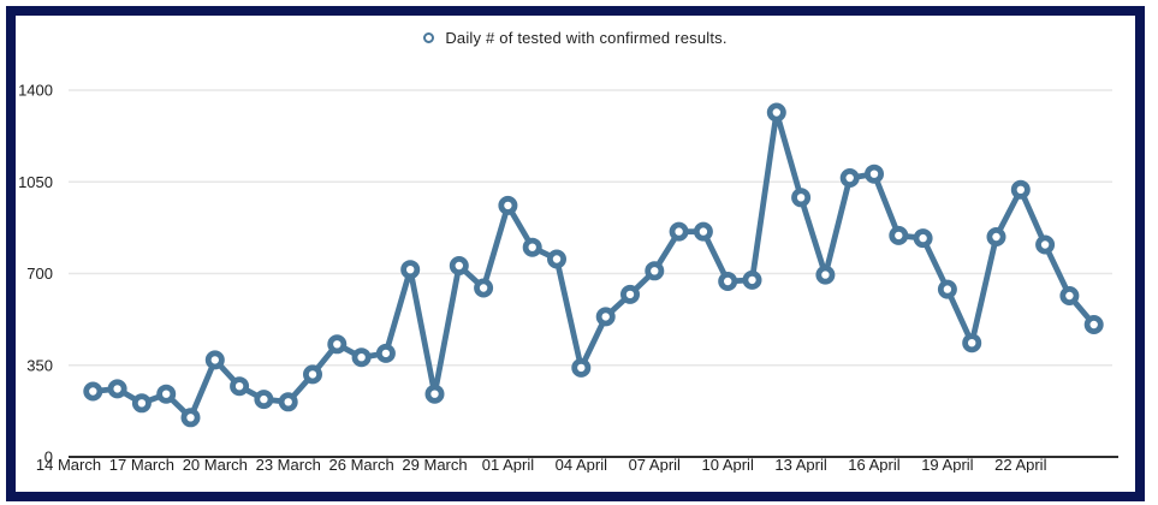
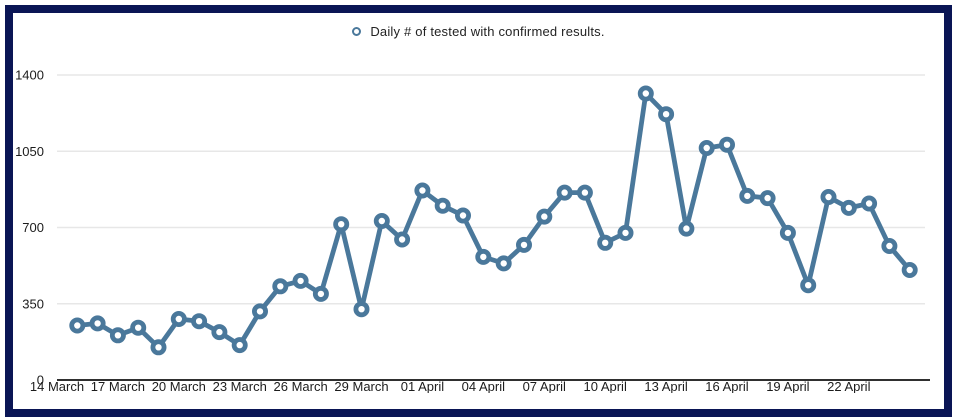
20 March: 370 -> 280
23 March: 210 -> 160
26 March: 380 -> 460
29 March: 240 -> 320
01 April: 960 -> 870
04 April: 340 -> 560
07 April: 710 -> 750
10 April: 670 -> 630
13 April: 990 -> 1220
19 April: 640 -> 680
22 April: 1020 -> 790
